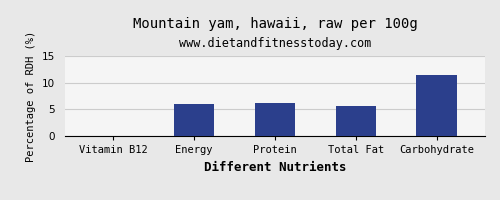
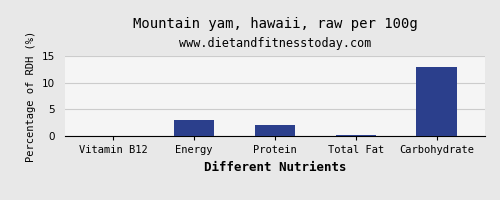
Energy: 6.0 -> 3.0
Protein: 6.2 -> 2.1
Total Fat: 5.6 -> 0.1
Carbohydrate: 11.4 -> 13.0
